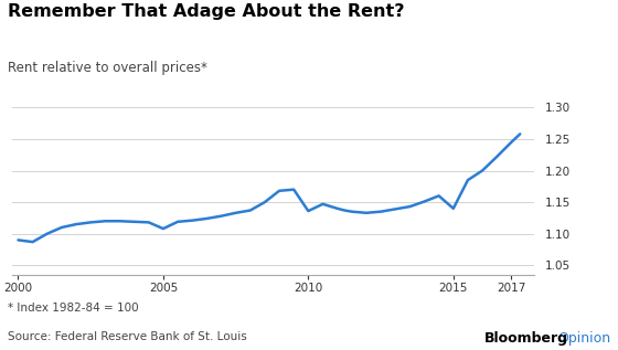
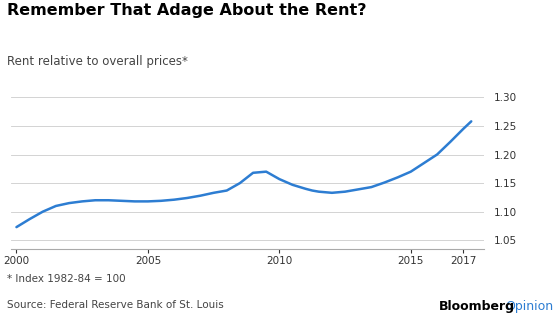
2000: 1.090 -> 1.073
2005: 1.108 -> 1.118
2010: 1.136 -> 1.157
2015: 1.140 -> 1.170
